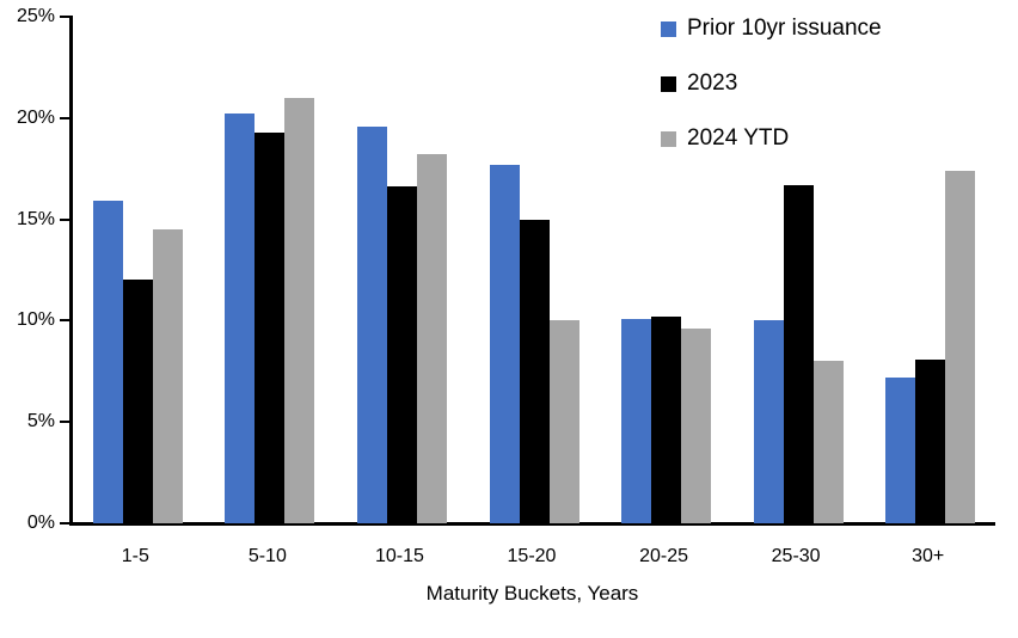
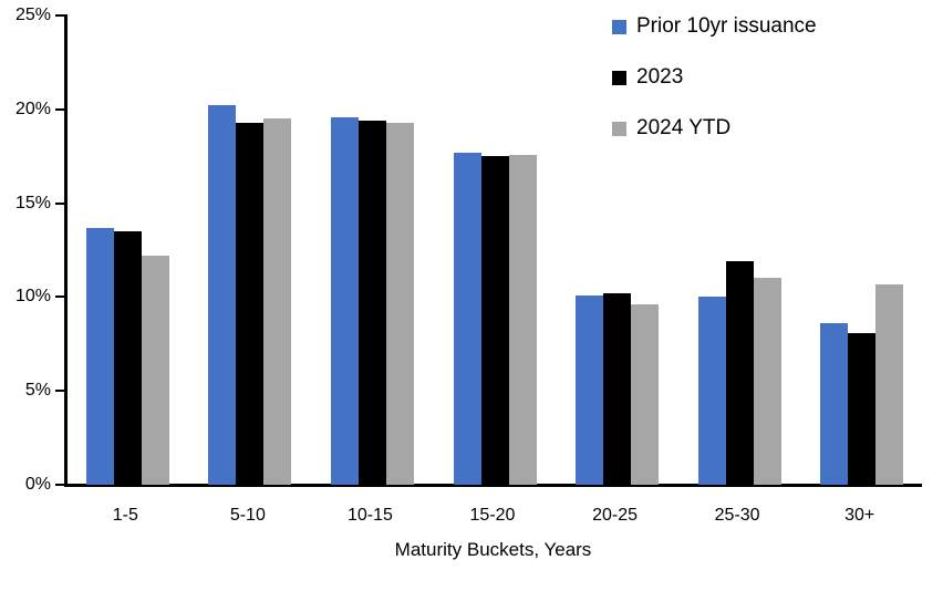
Prior 10yr issuance/1-5: 15.9% -> 13.7%
2023/1-5: 12.0% -> 13.5%
2024 YTD/1-5: 14.5% -> 12.2%
2024 YTD/5-10: 21.0% -> 19.5%
2023/10-15: 16.6% -> 19.4%
2024 YTD/10-15: 18.2% -> 19.3%
2023/15-20: 15.0% -> 17.5%
2024 YTD/15-20: 10.0% -> 17.6%
2023/25-30: 16.7% -> 11.9%
2024 YTD/25-30: 8.0% -> 11.0%
Prior 10yr issuance/30+: 7.2% -> 8.6%
2024 YTD/30+: 17.4% -> 10.7%
